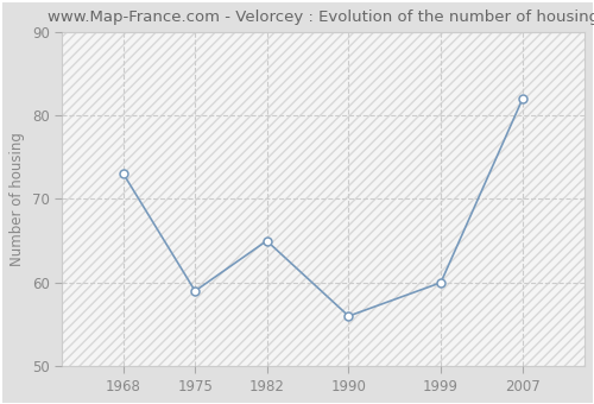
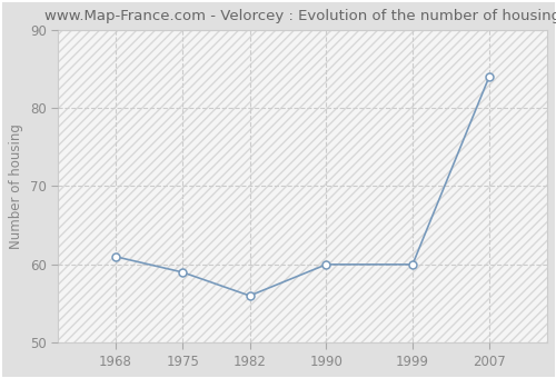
1968: 73 -> 61
1982: 65 -> 56
1990: 56 -> 60
2007: 82 -> 84
